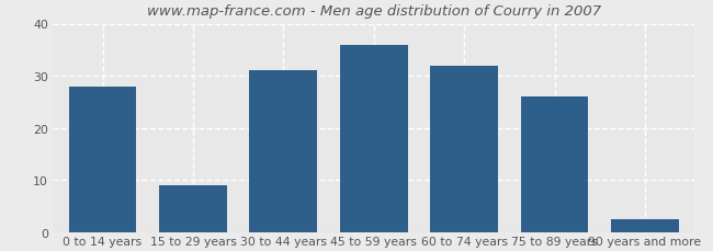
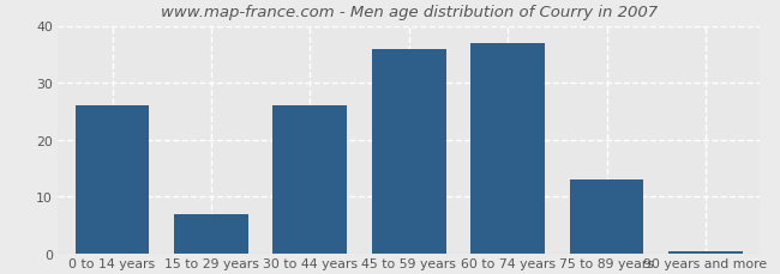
0 to 14 years: 28.0 -> 26.0
15 to 29 years: 9.0 -> 7.0
30 to 44 years: 31.0 -> 26.0
60 to 74 years: 32.0 -> 37.0
75 to 89 years: 26.0 -> 13.0
90 years and more: 2.5 -> 0.5
